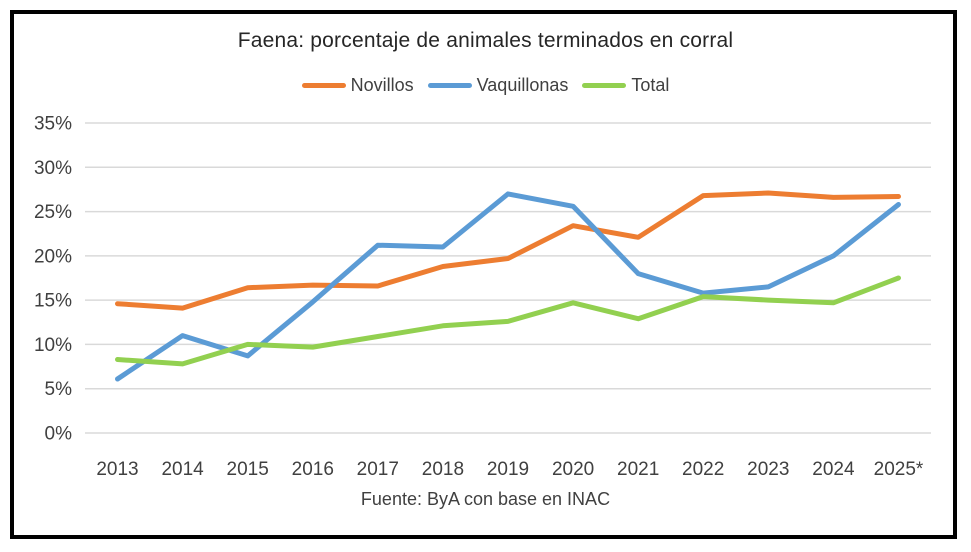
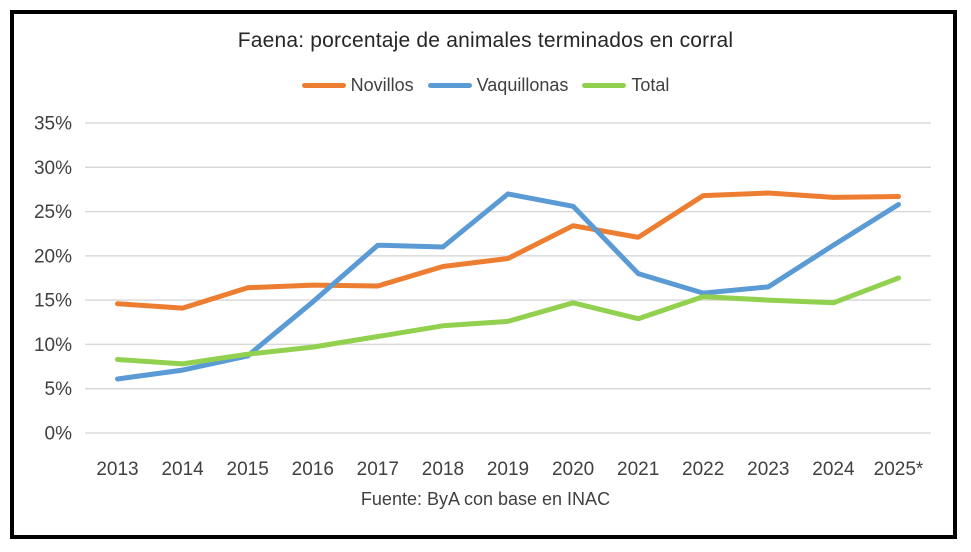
Vaquillonas/2014: 11% -> 7%
Total/2015: 10% -> 9%
Vaquillonas/2024: 20% -> 21%
